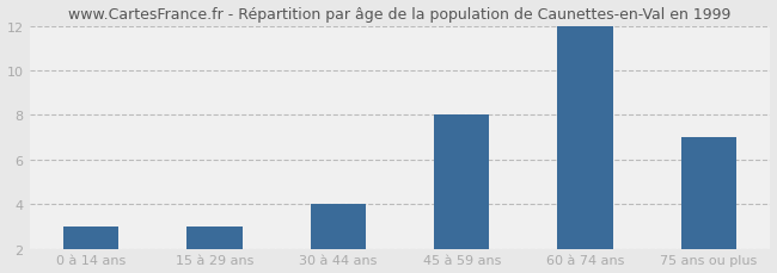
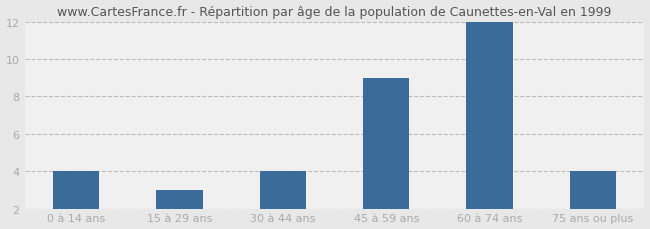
0 à 14 ans: 3 -> 4
45 à 59 ans: 8 -> 9
75 ans ou plus: 7 -> 4
